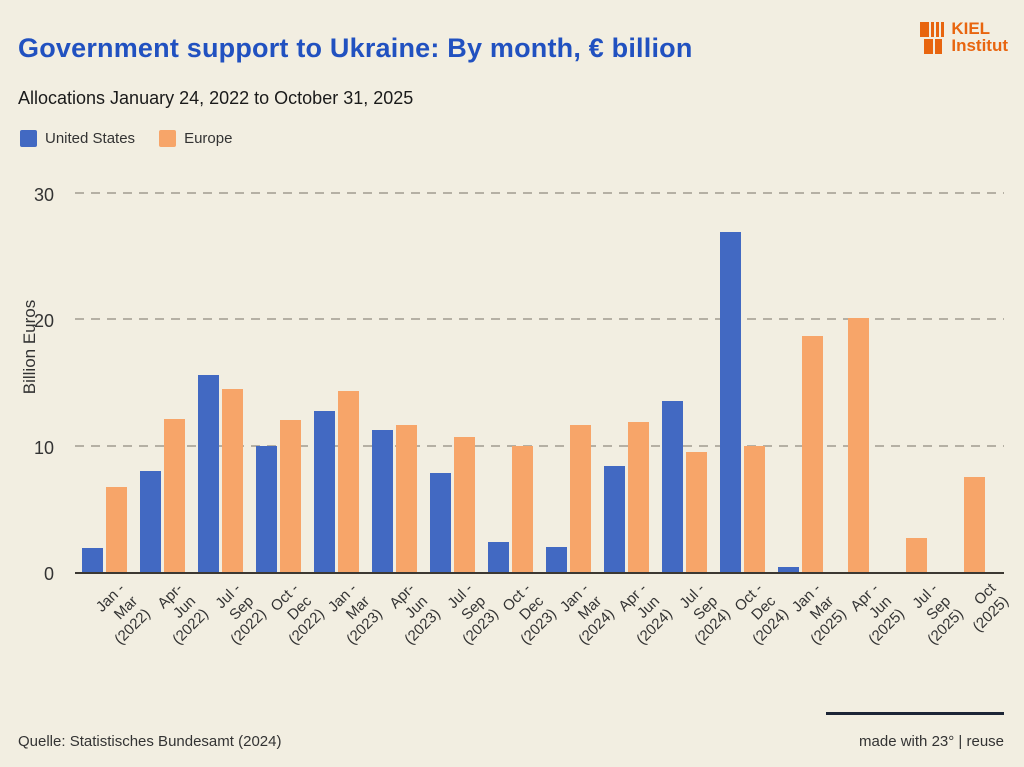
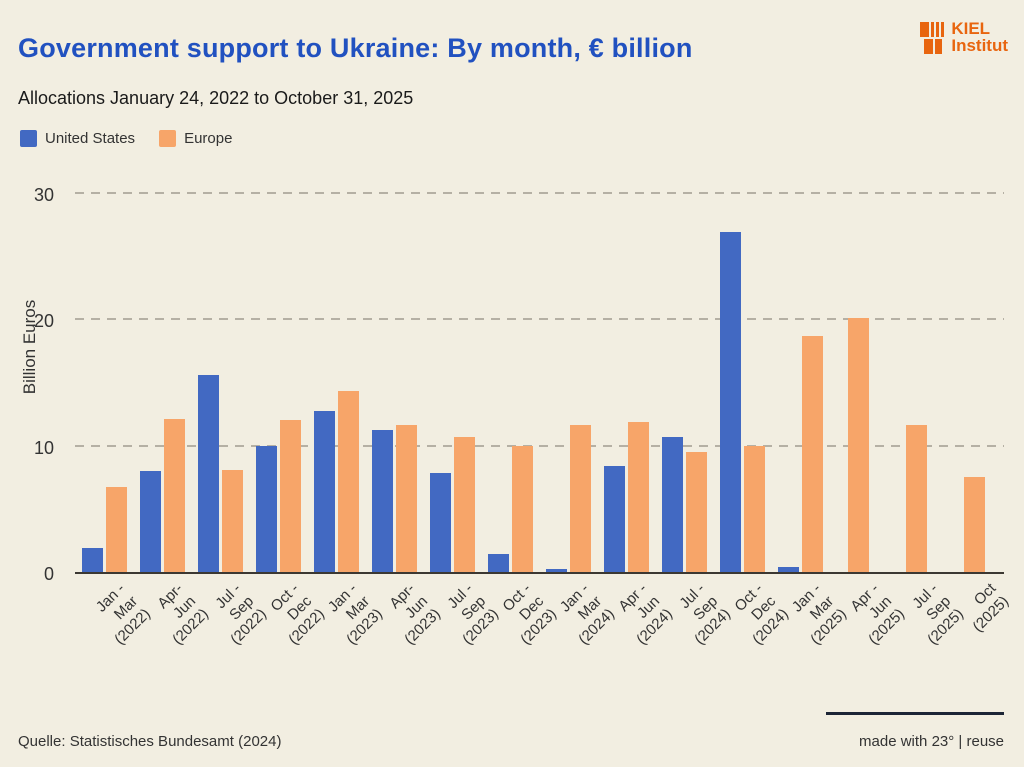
Europe/Jul - Sep (2022): 14.5 -> 8.1
United States/Oct - Dec (2023): 2.4 -> 1.4
United States/Jan - Mar (2024): 2.0 -> 0.2
United States/Jul - Sep (2024): 13.5 -> 10.7
Europe/Jul - Sep (2025): 2.7 -> 11.6
